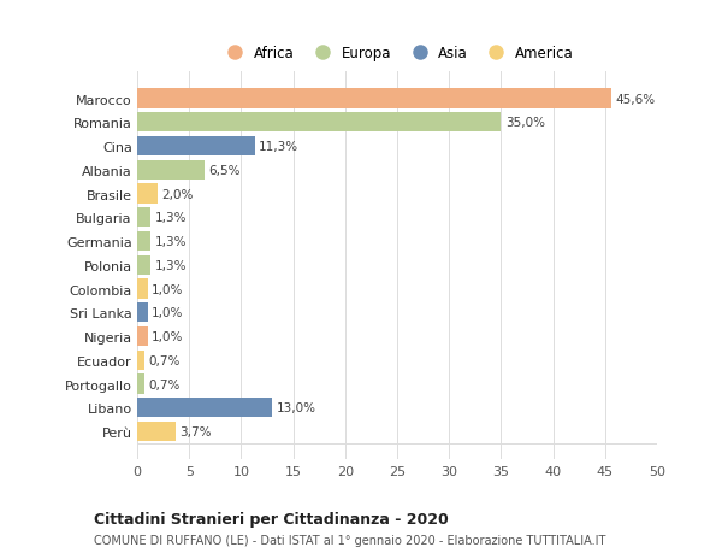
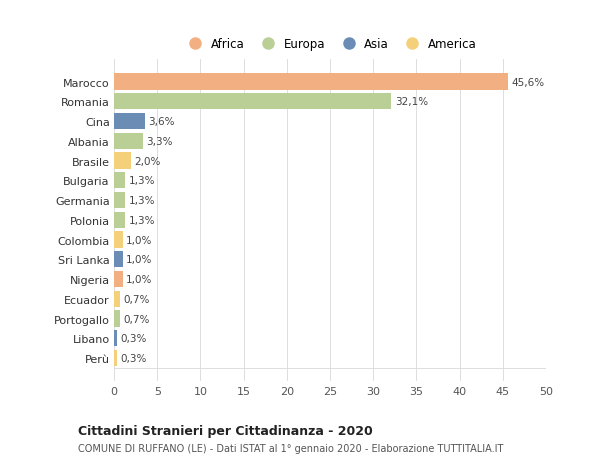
Romania: 35,0% -> 32,1%
Cina: 11,3% -> 3,6%
Albania: 6,5% -> 3,3%
Libano: 13,0% -> 0,3%
Perù: 3,7% -> 0,3%
